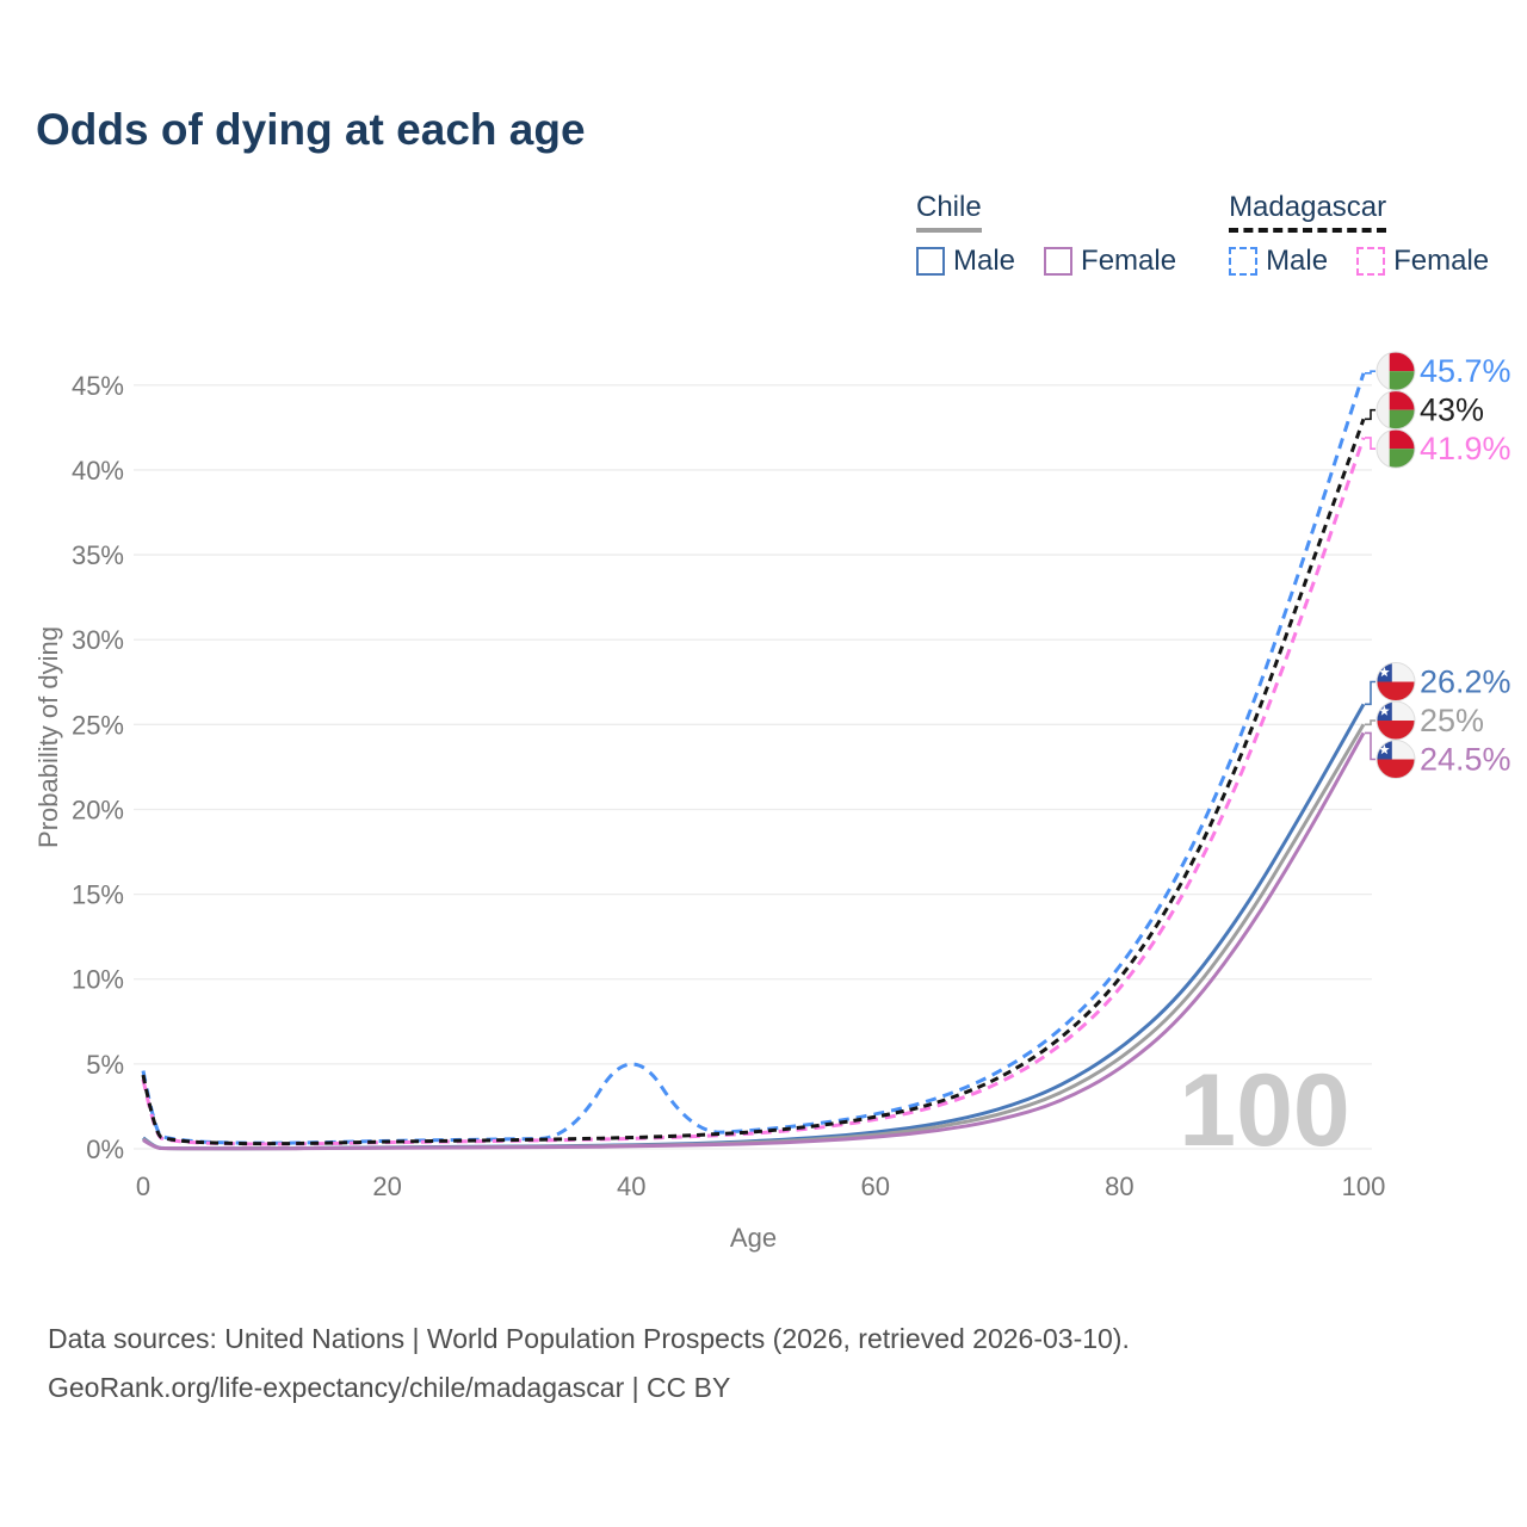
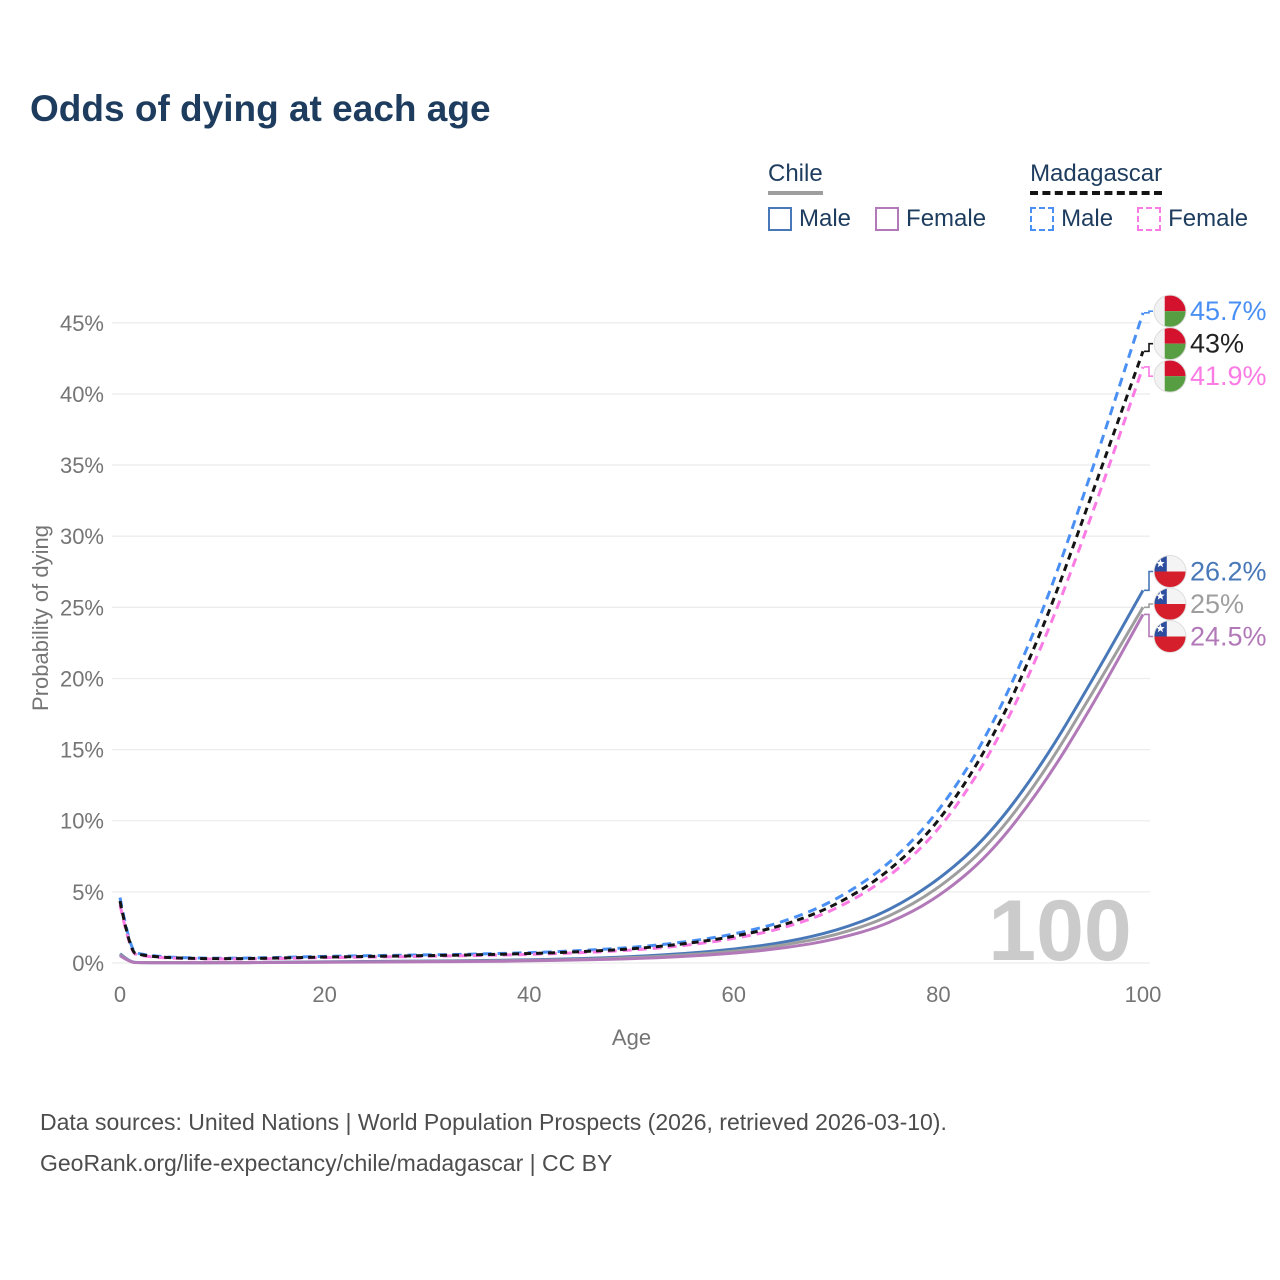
Madagascar Male/40: 6.4% -> 0.7%
